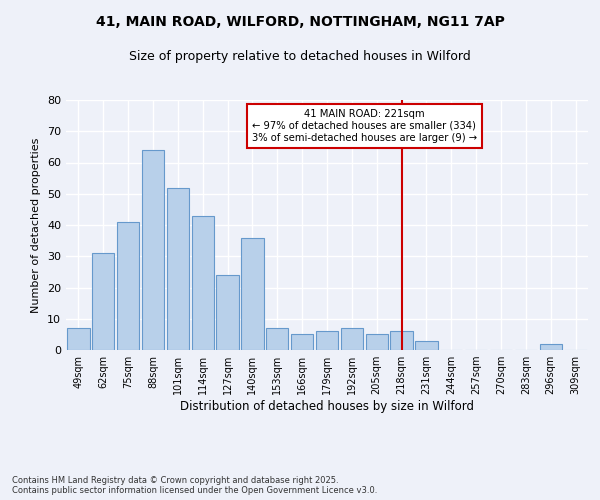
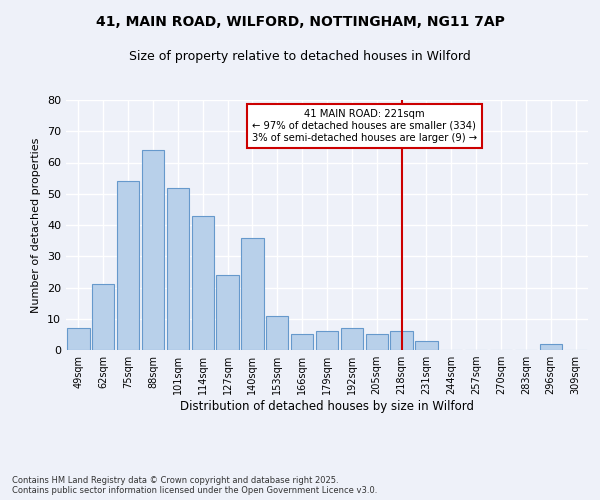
62sqm: 31 -> 21
75sqm: 41 -> 54
153sqm: 7 -> 11
